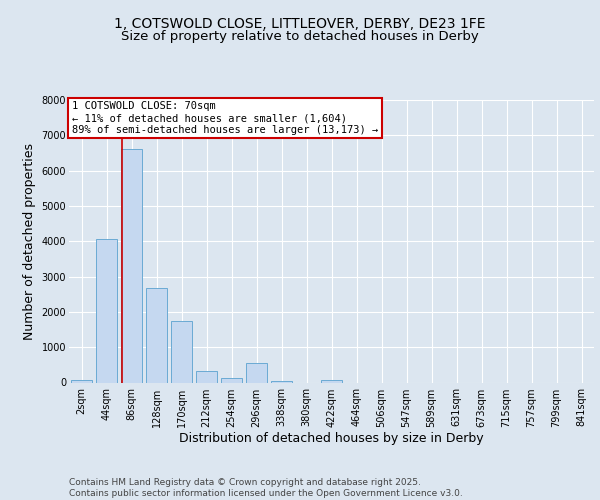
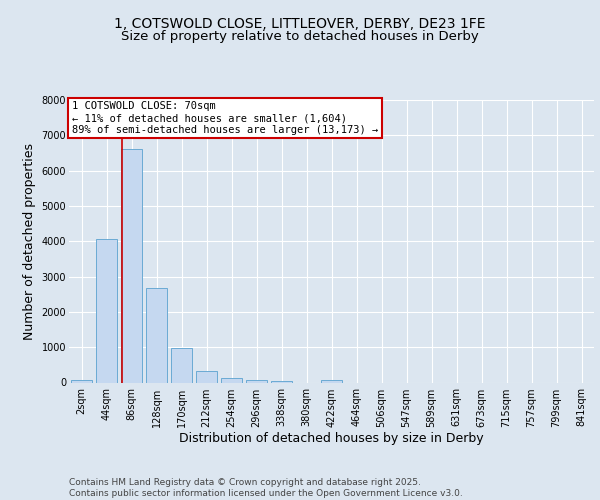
170sqm: 1750 -> 990
296sqm: 550 -> 70
